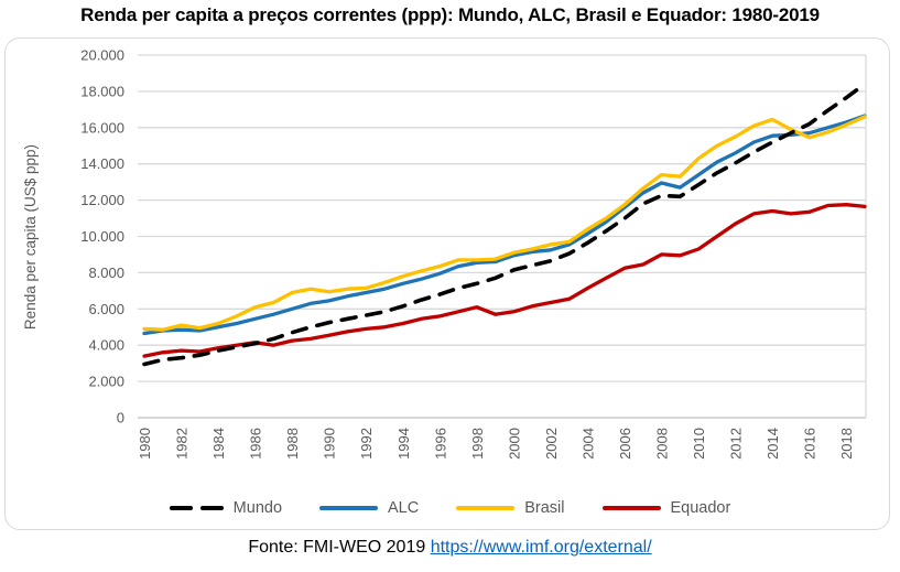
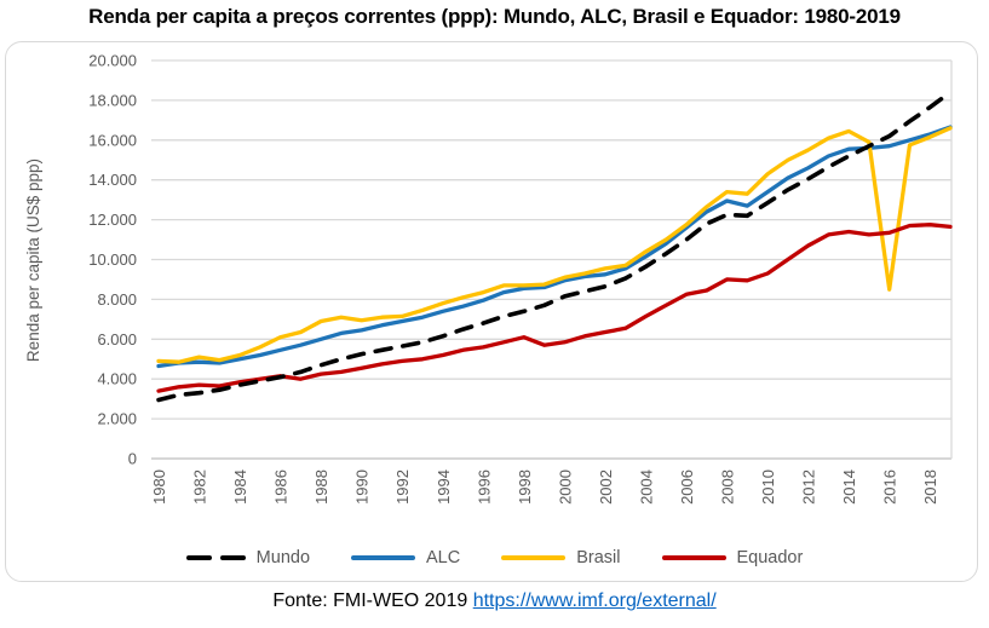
Brasil/2016: 15400 -> 8500
